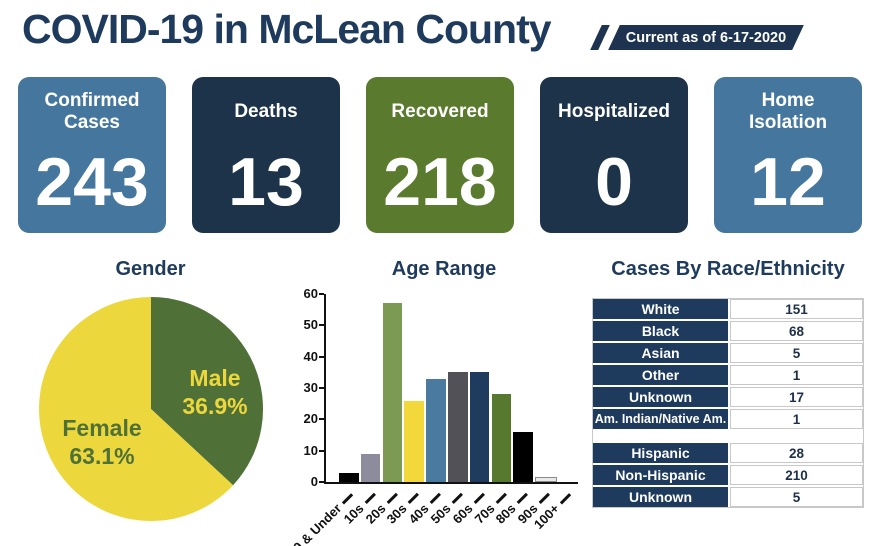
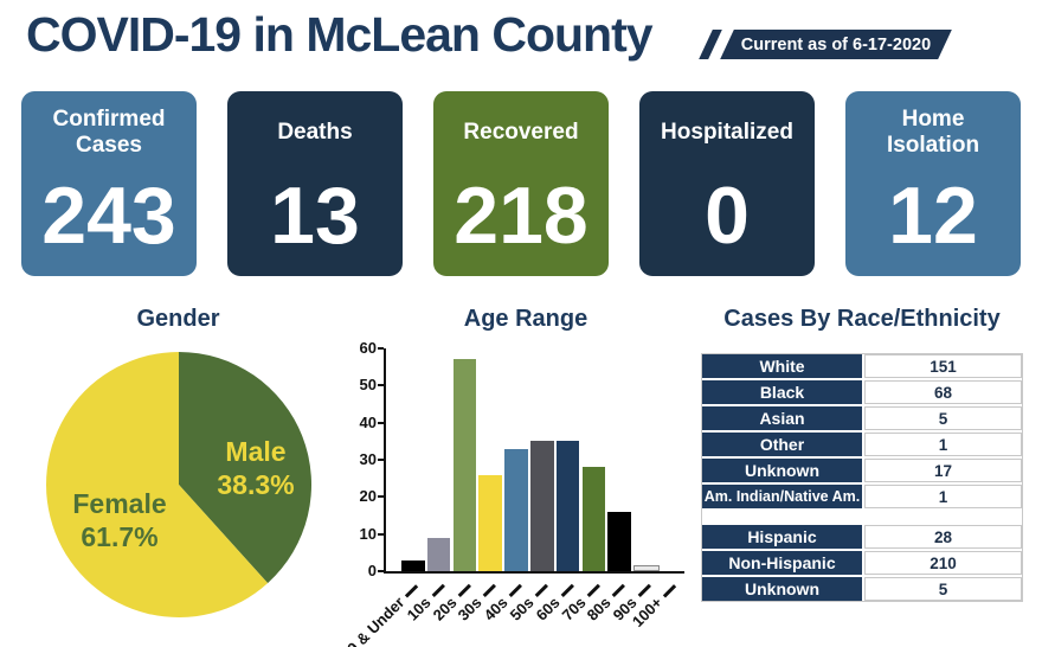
Gender/Male: 36.9% -> 38.3%
Gender/Female: 63.1% -> 61.7%
